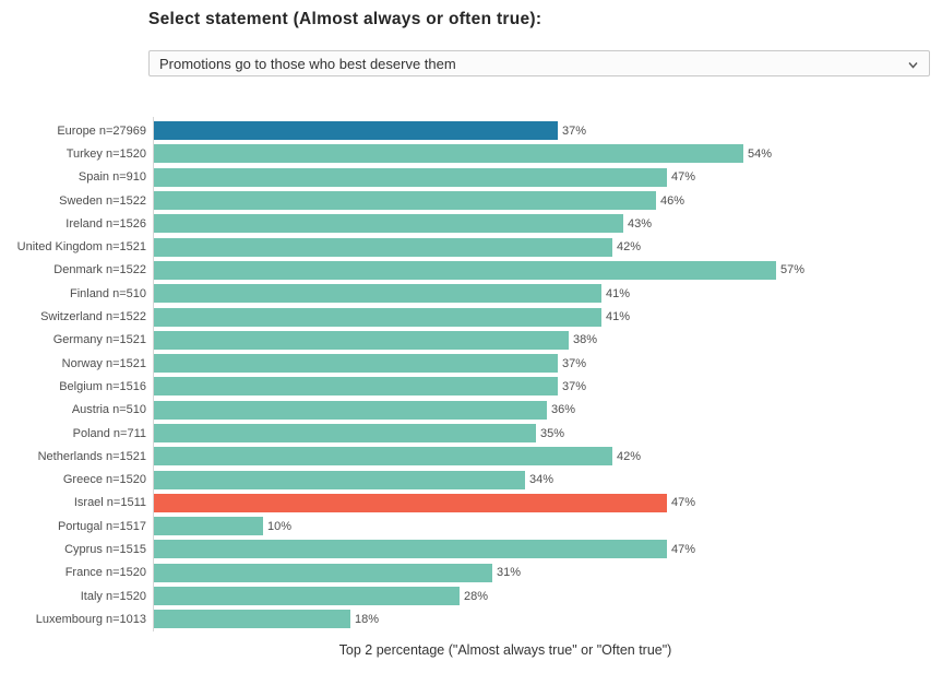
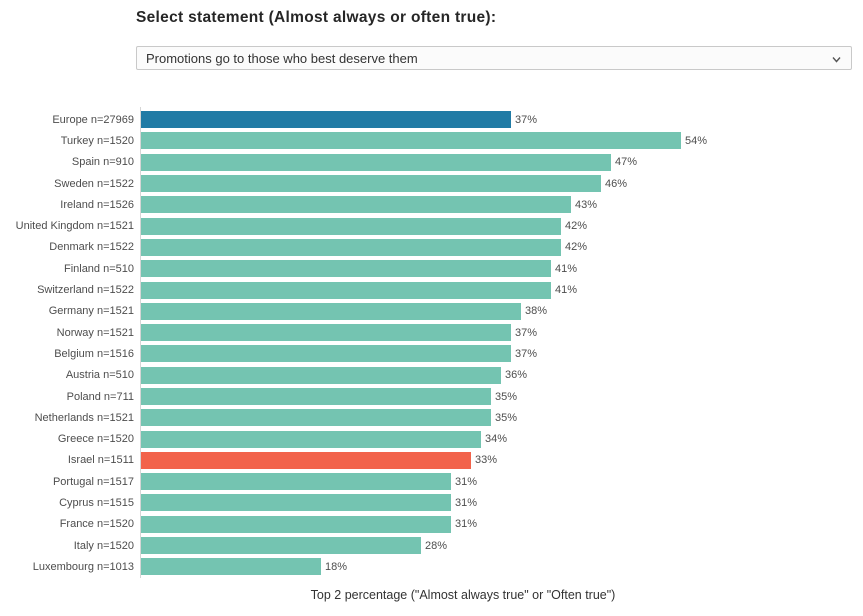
Denmark n=1522: 57% -> 42%
Netherlands n=1521: 42% -> 35%
Israel n=1511: 47% -> 33%
Portugal n=1517: 10% -> 31%
Cyprus n=1515: 47% -> 31%
